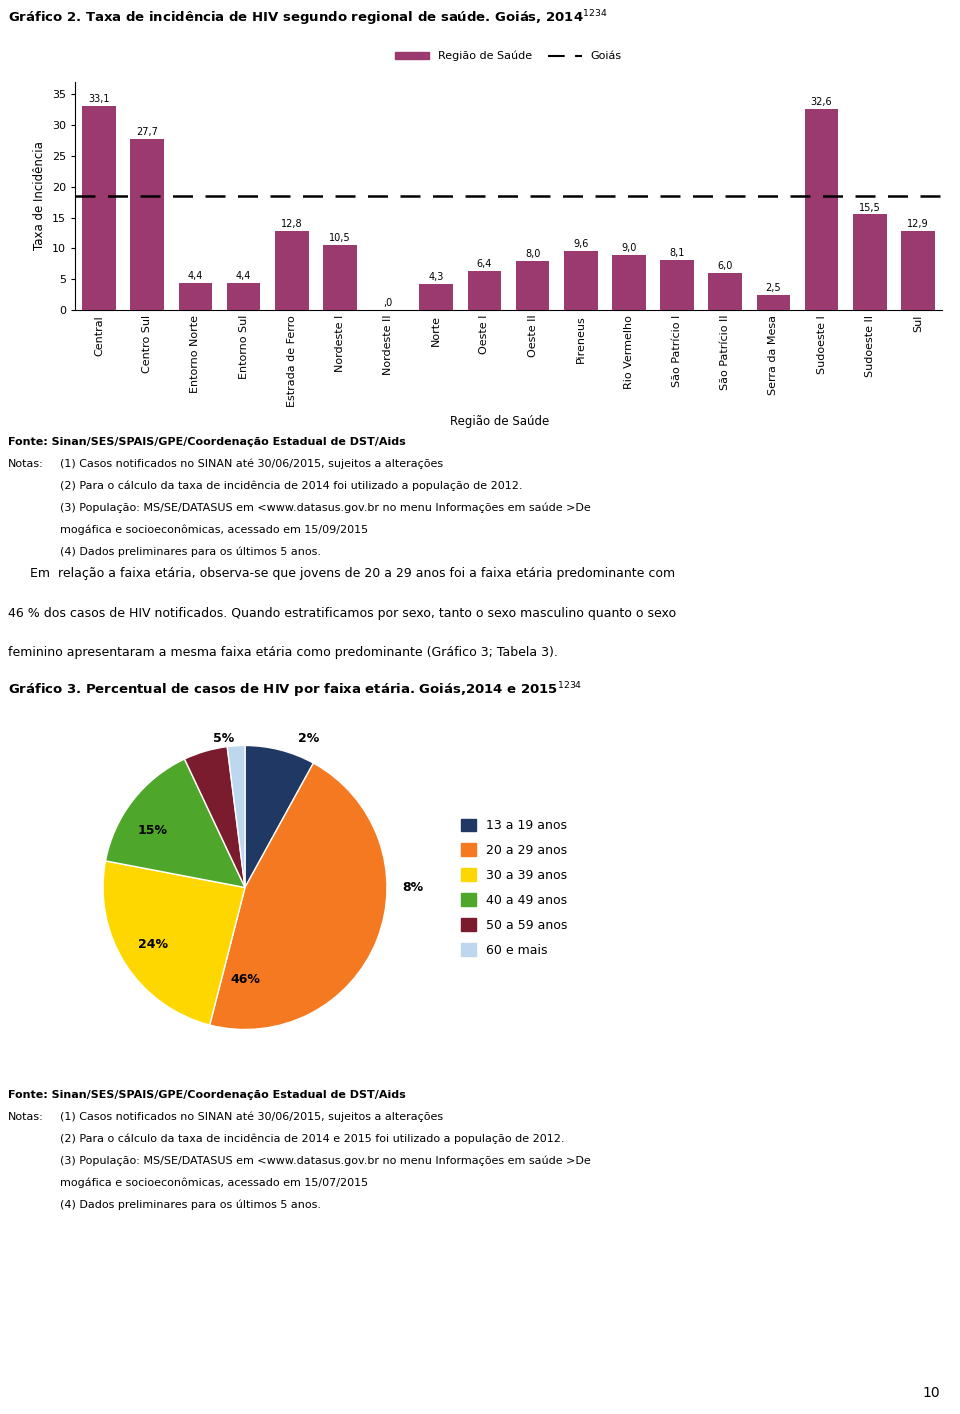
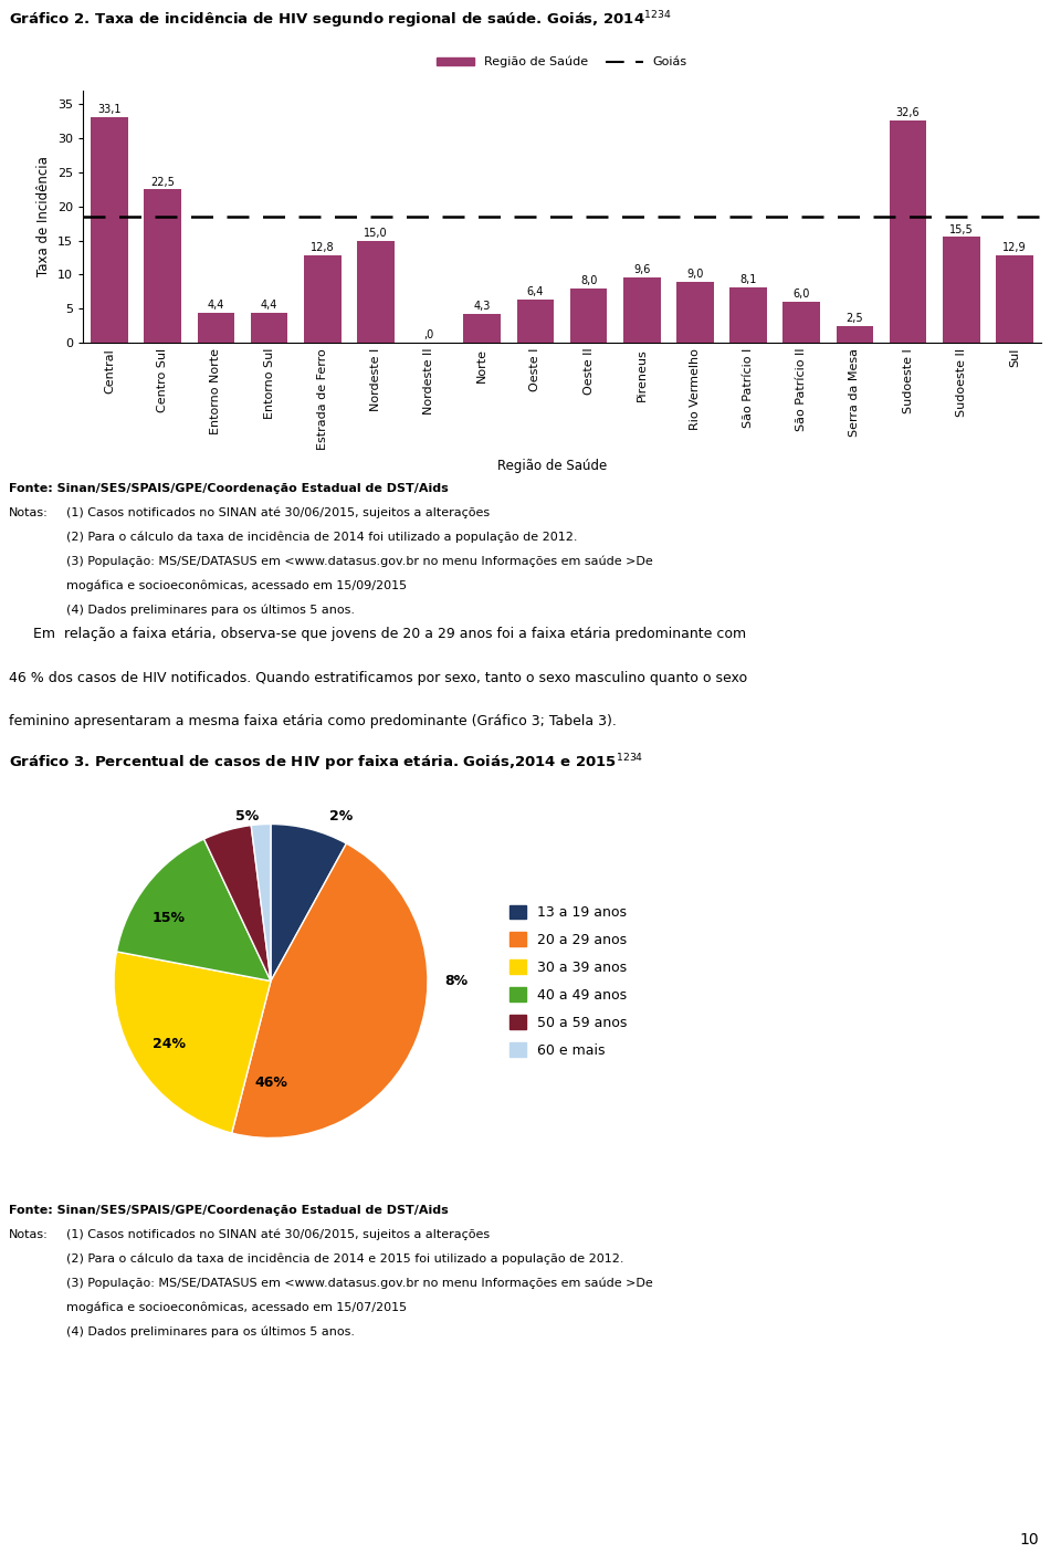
Centro Sul: 27,7 -> 22,5
Nordeste I: 10,5 -> 15,0
